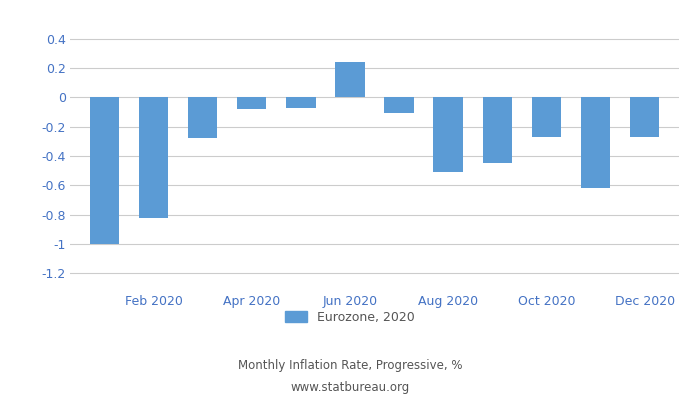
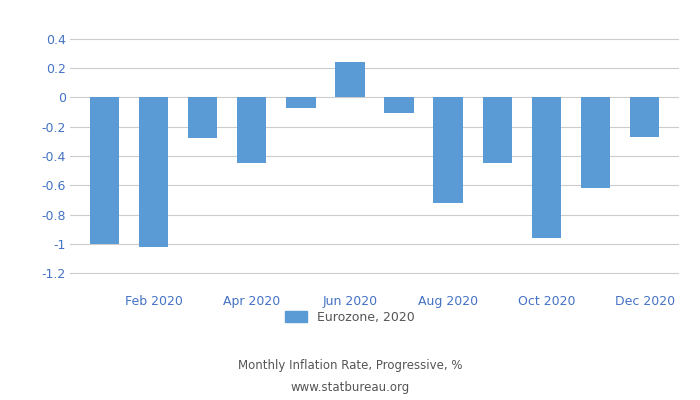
Feb 2020: -0.82 -> -1.02
Apr 2020: -0.08 -> -0.45
Aug 2020: -0.51 -> -0.72
Oct 2020: -0.27 -> -0.96
